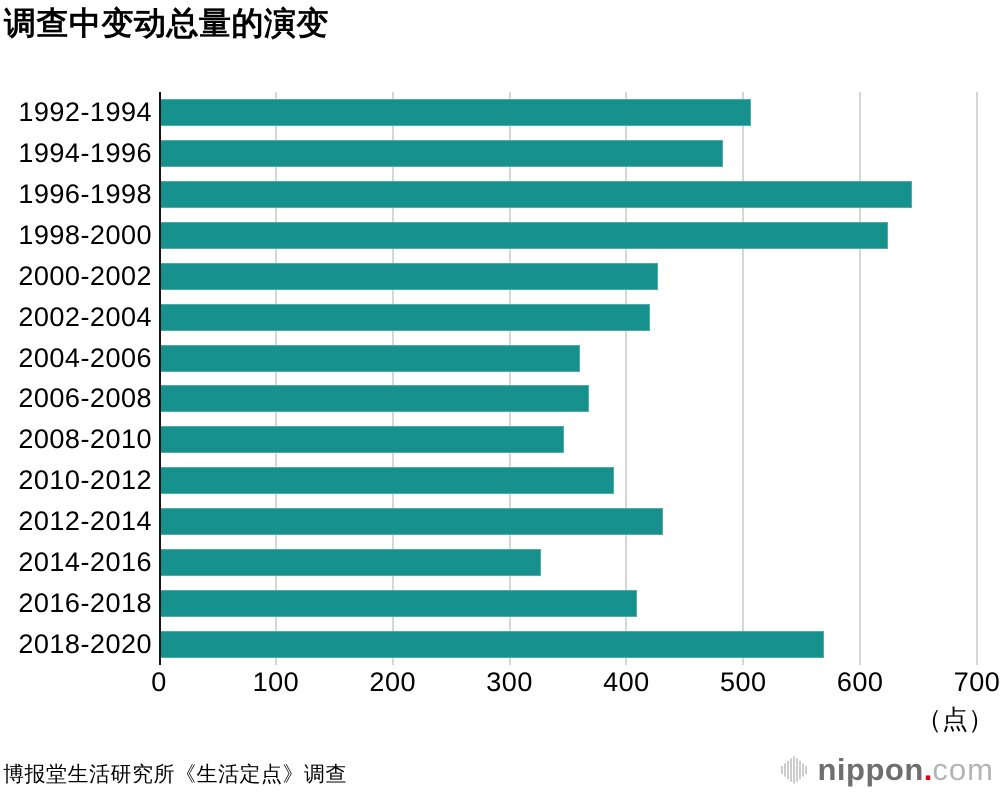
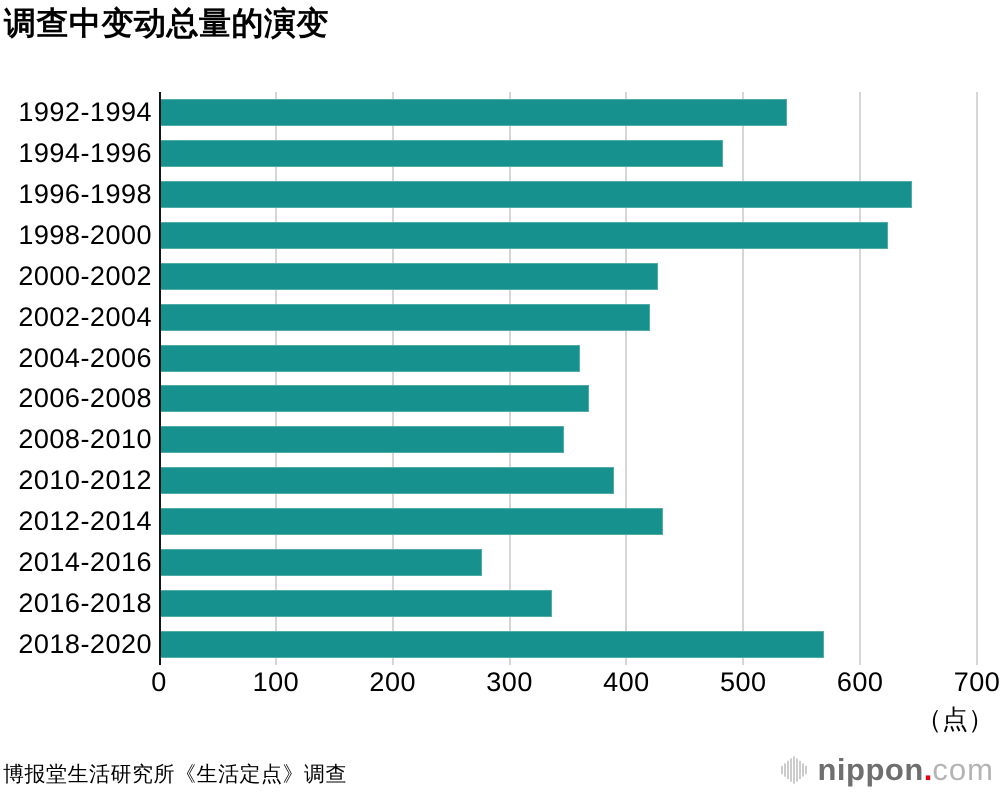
1992-1994: 507 -> 537
2014-2016: 327 -> 276
2016-2018: 409 -> 336
